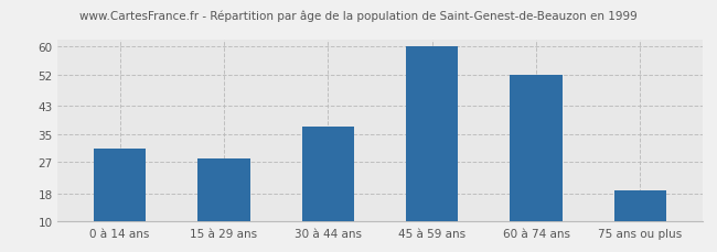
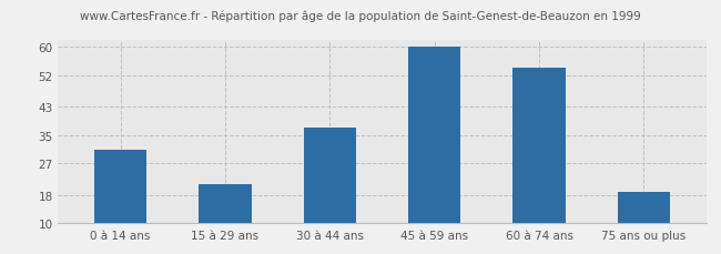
15 à 29 ans: 28 -> 21
60 à 74 ans: 52 -> 54
